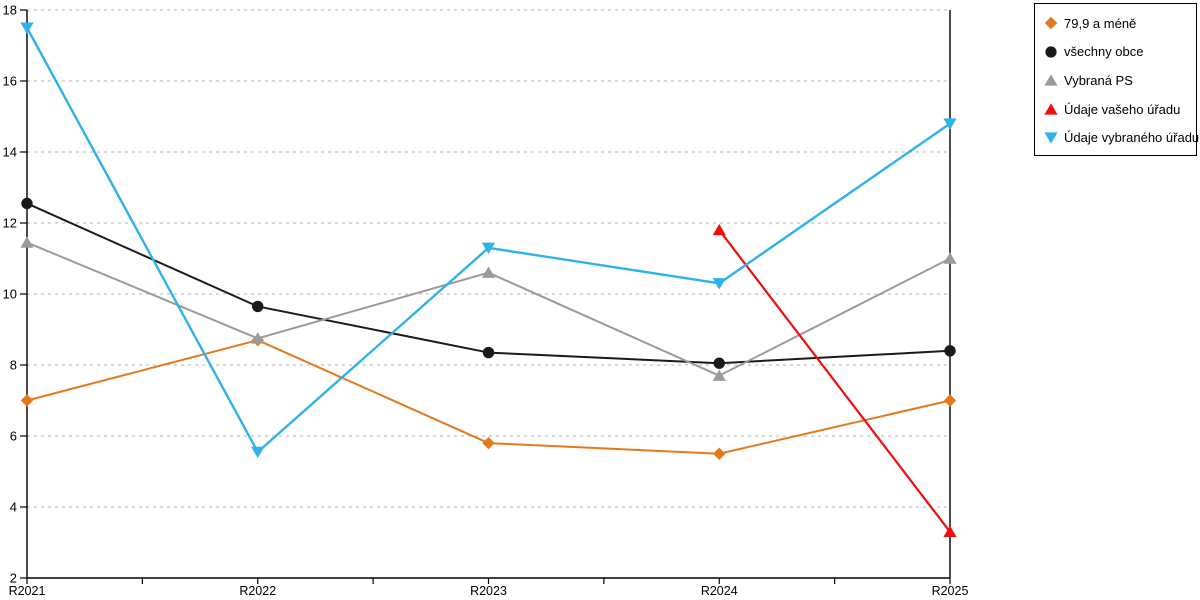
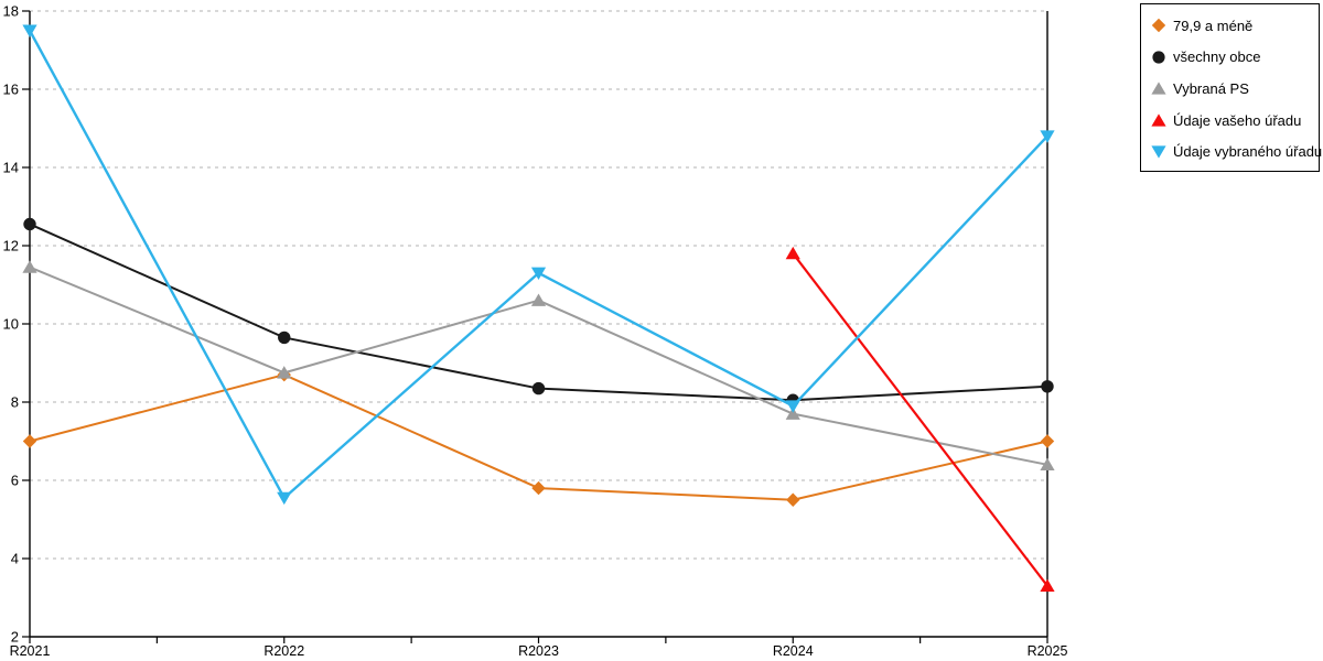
Údaje vybraného úřadu/R2024: 10.3 -> 7.9
Vybraná PS/R2025: 11.0 -> 6.4
